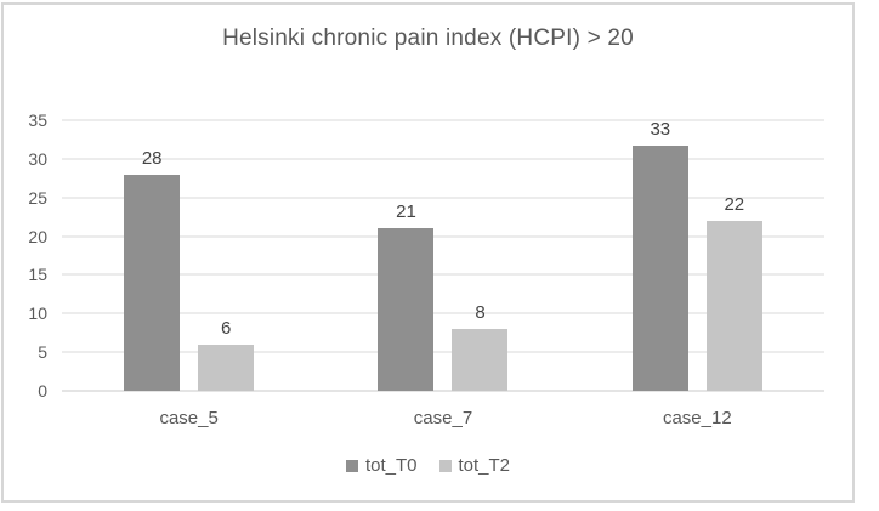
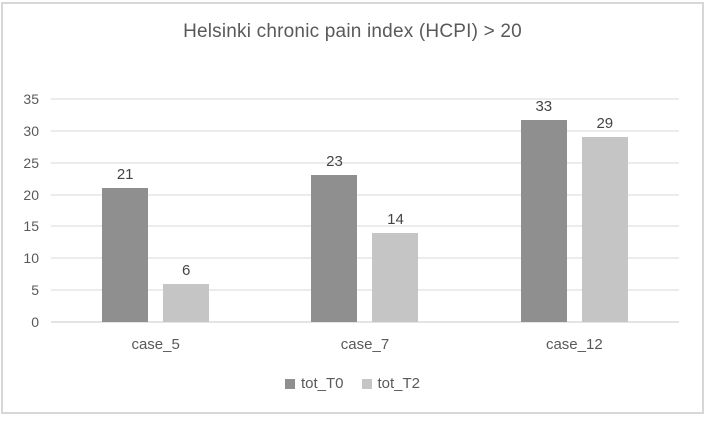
tot_T0/case_5: 28 -> 21
tot_T0/case_7: 21 -> 23
tot_T2/case_7: 8 -> 14
tot_T2/case_12: 22 -> 29
